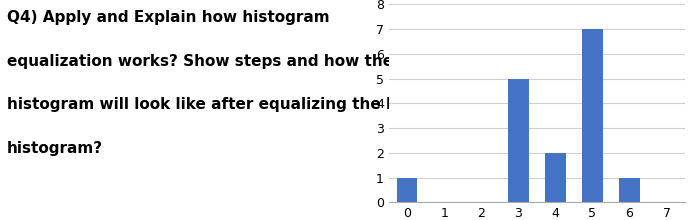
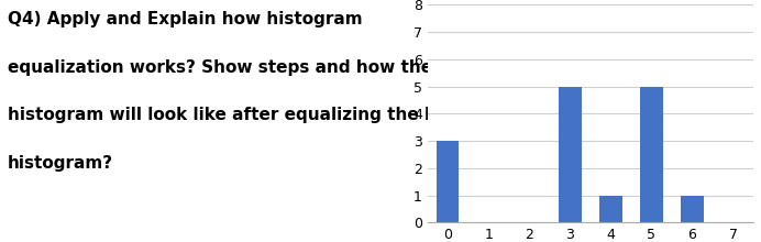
0: 1 -> 3
4: 2 -> 1
5: 7 -> 5
